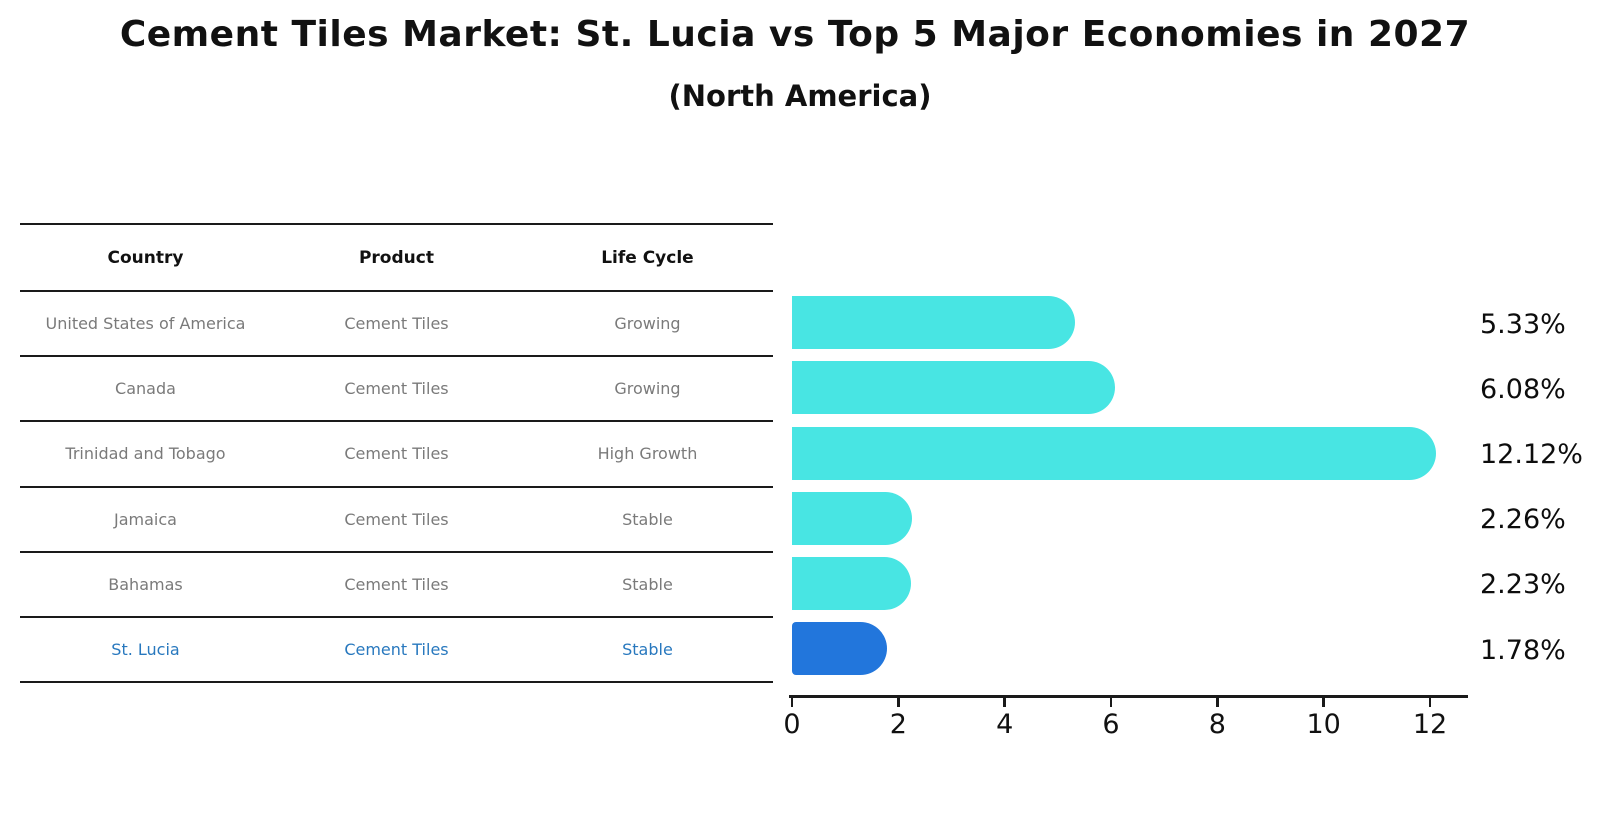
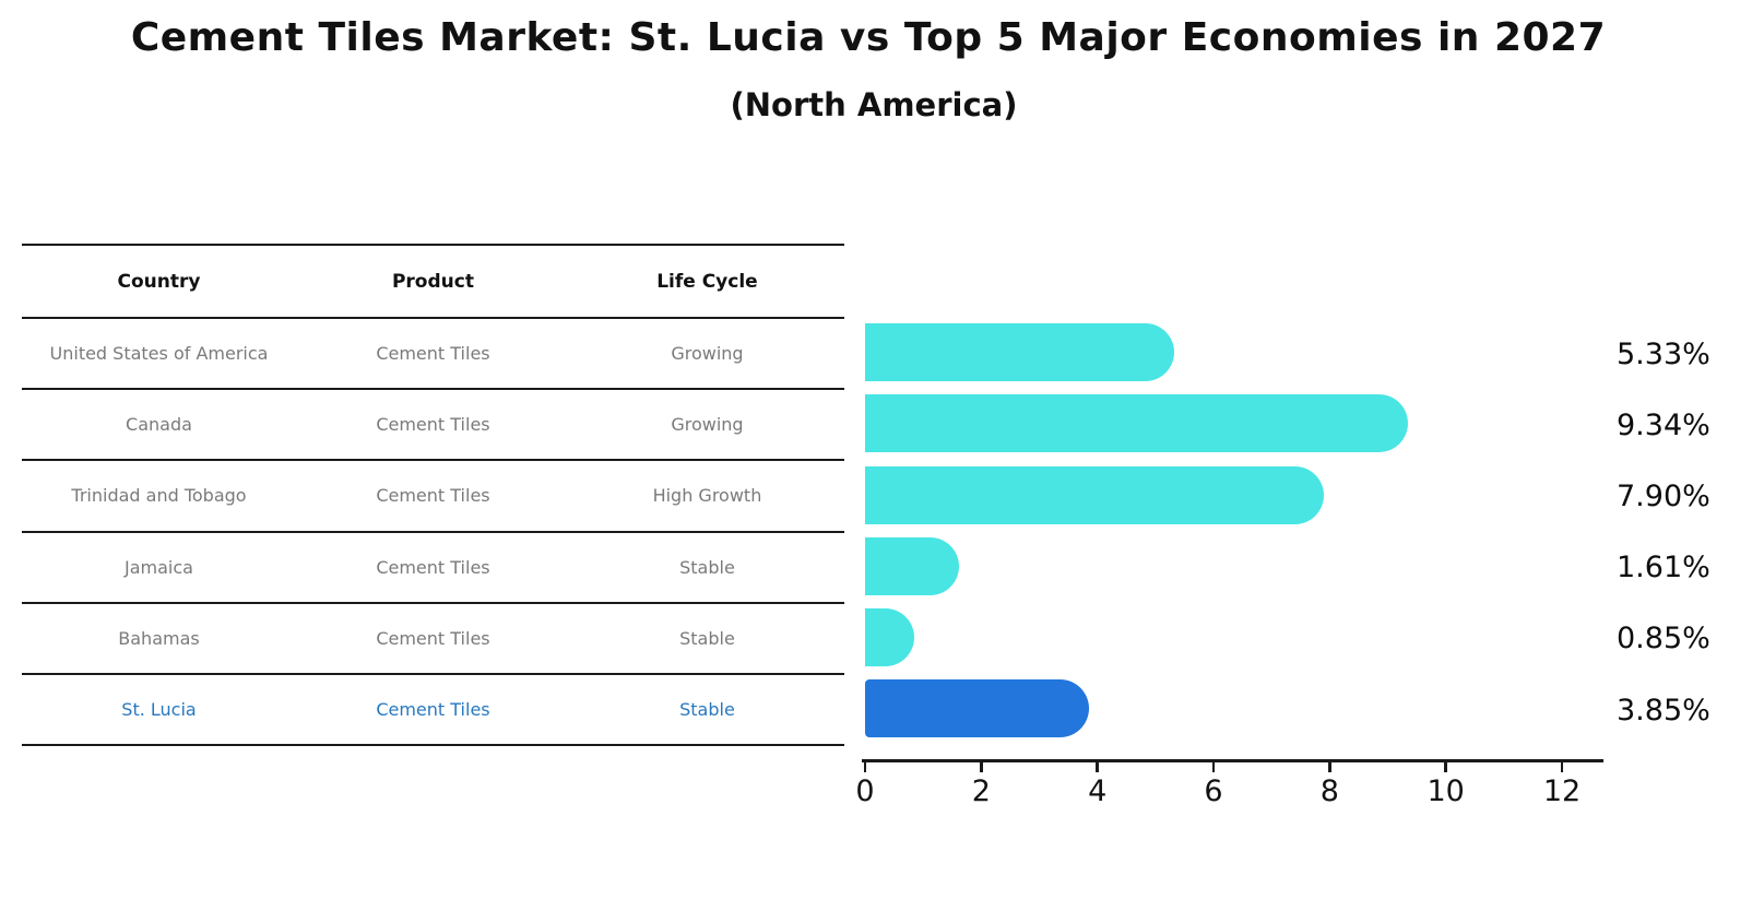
Canada: 6.08% -> 9.34%
Trinidad and Tobago: 12.12% -> 7.90%
Jamaica: 2.26% -> 1.61%
Bahamas: 2.23% -> 0.85%
St. Lucia: 1.78% -> 3.85%
